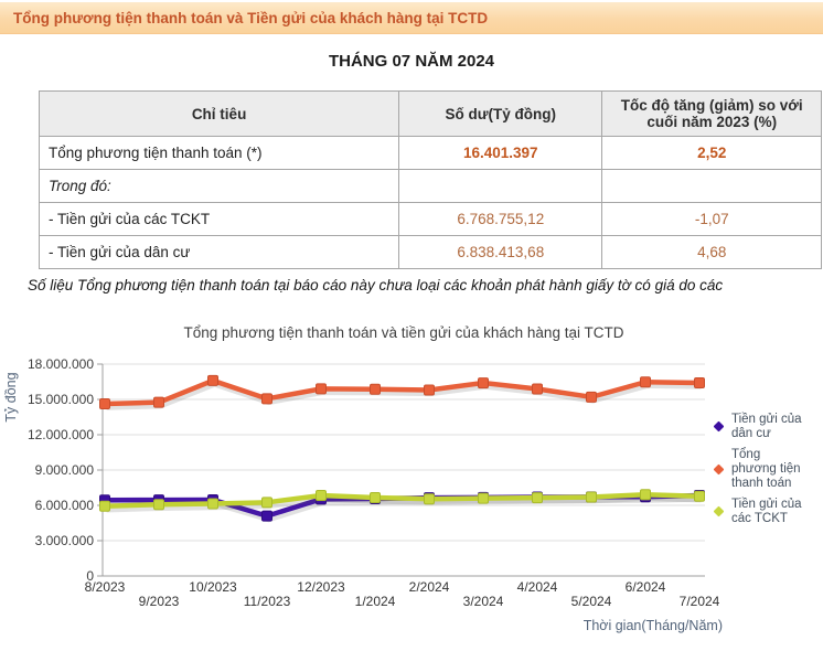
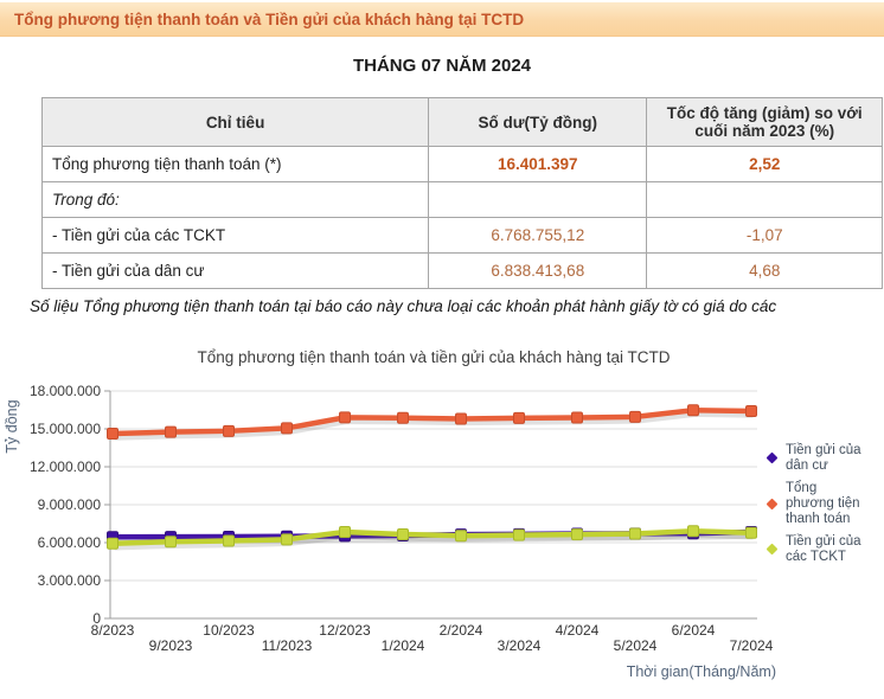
Tổng phương tiện thanh toán/10/2023: 16600000 -> 14800000
Tiền gửi của dân cư/11/2023: 5100000 -> 6500000
Tổng phương tiện thanh toán/3/2024: 16400000 -> 15800000
Tổng phương tiện thanh toán/5/2024: 15200000 -> 16000000
